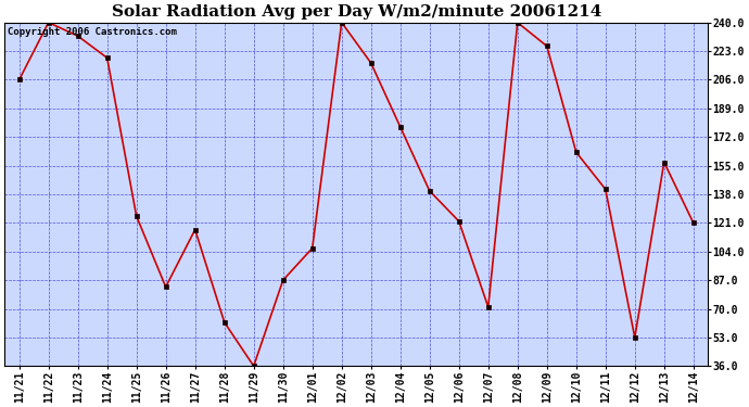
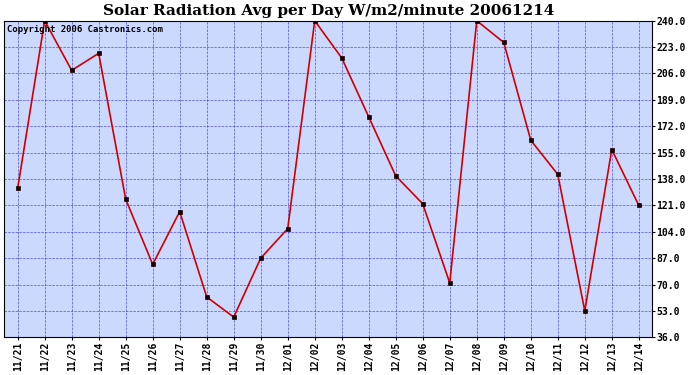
11/21: 206 -> 132
11/23: 232 -> 208
11/29: 36 -> 49
